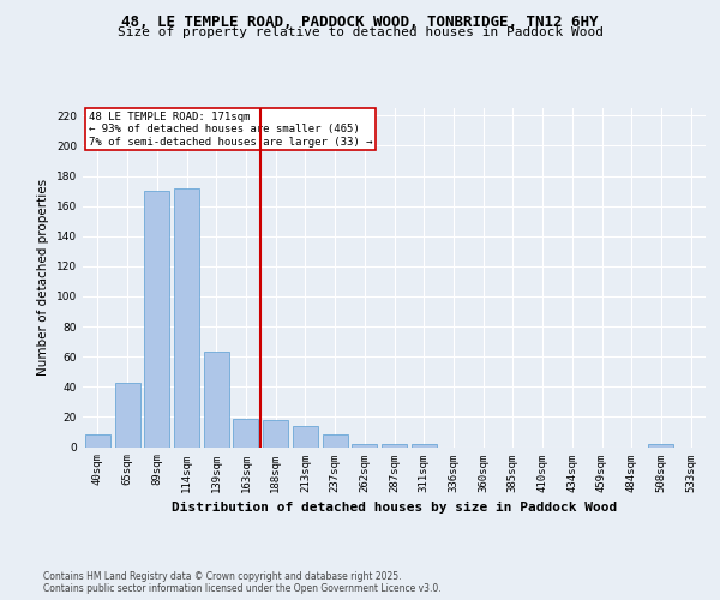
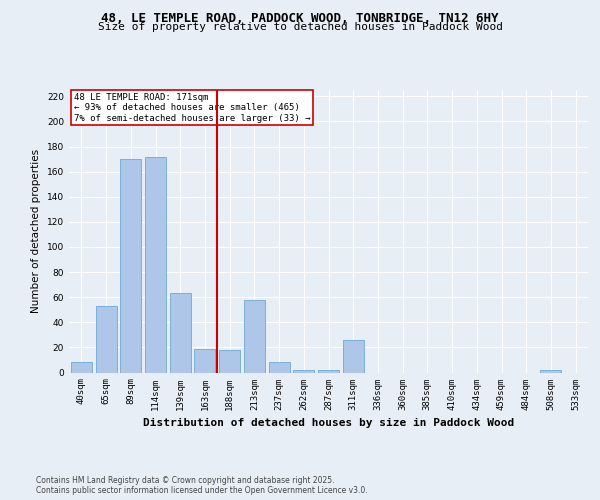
65sqm: 43 -> 53
213sqm: 14 -> 58
311sqm: 2 -> 26
